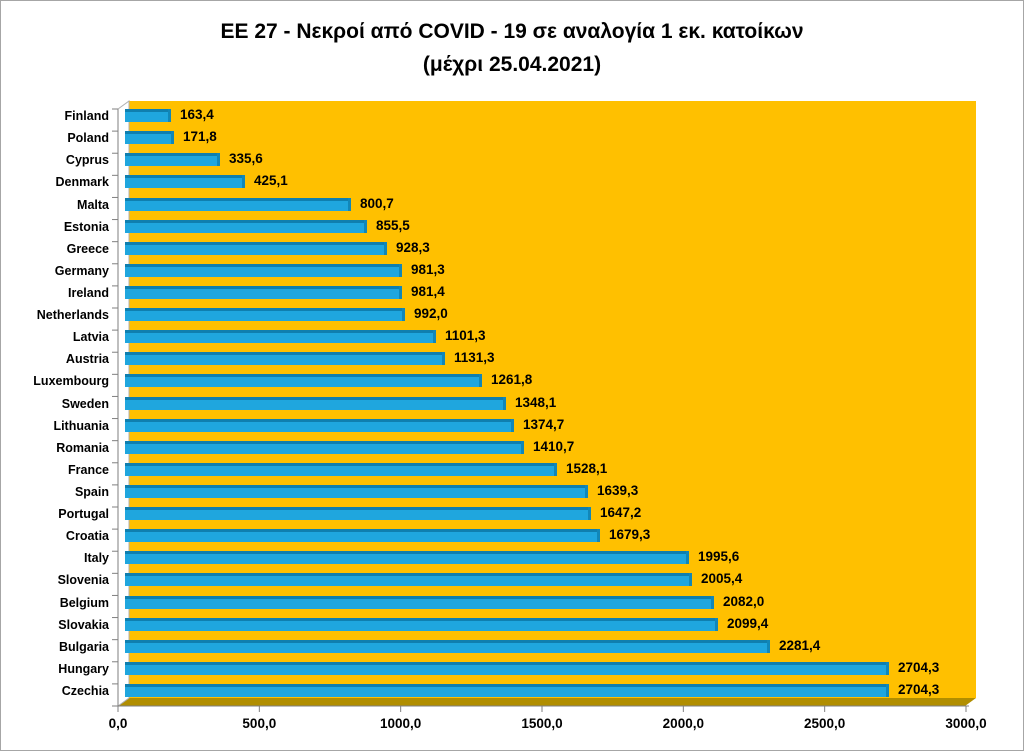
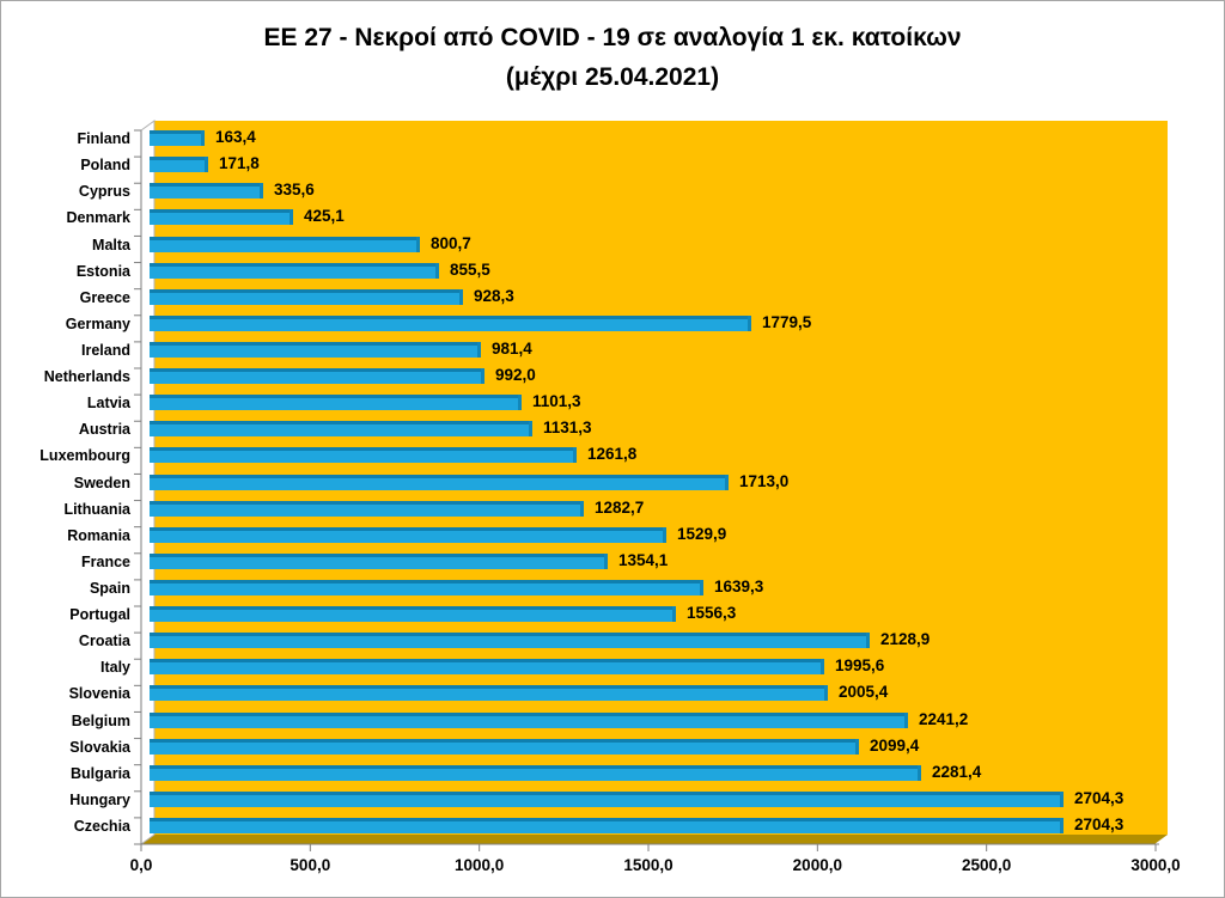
Germany: 981,3 -> 1779,5
Sweden: 1348,1 -> 1713,0
Lithuania: 1374,7 -> 1282,7
Romania: 1410,7 -> 1529,9
France: 1528,1 -> 1354,1
Portugal: 1647,2 -> 1556,3
Croatia: 1679,3 -> 2128,9
Belgium: 2082,0 -> 2241,2
